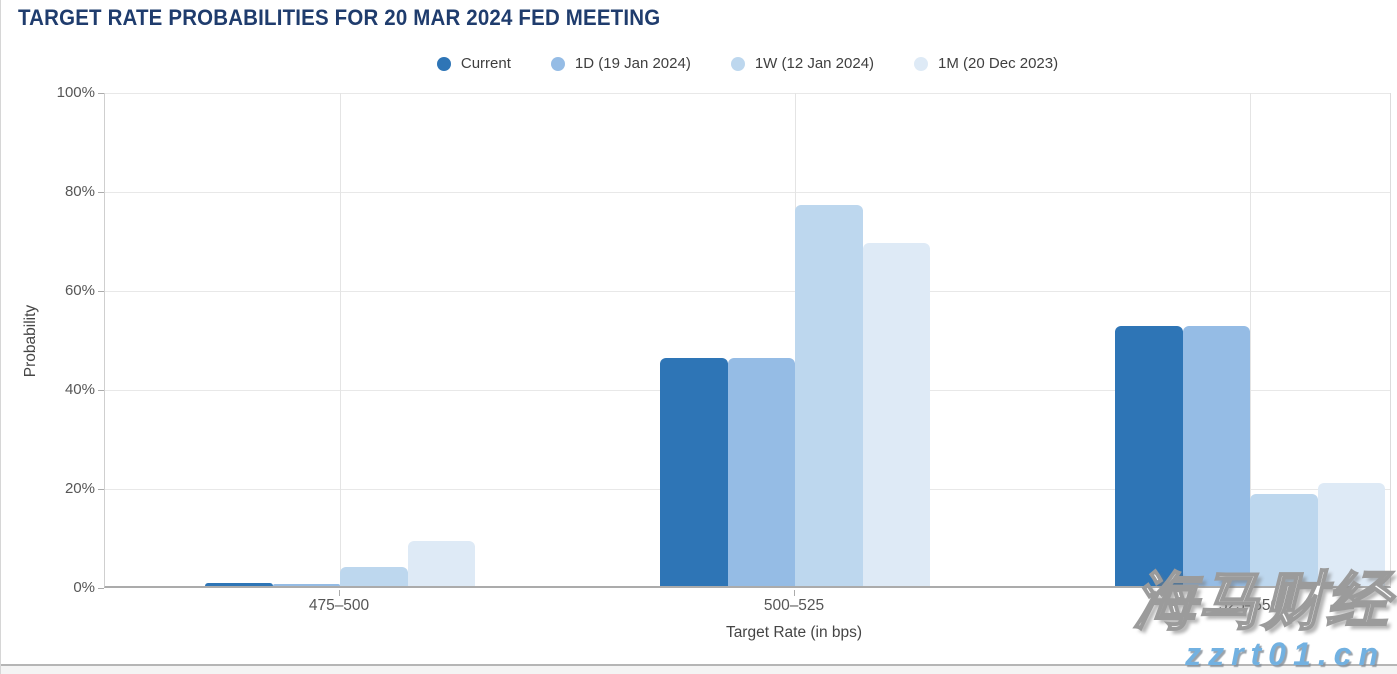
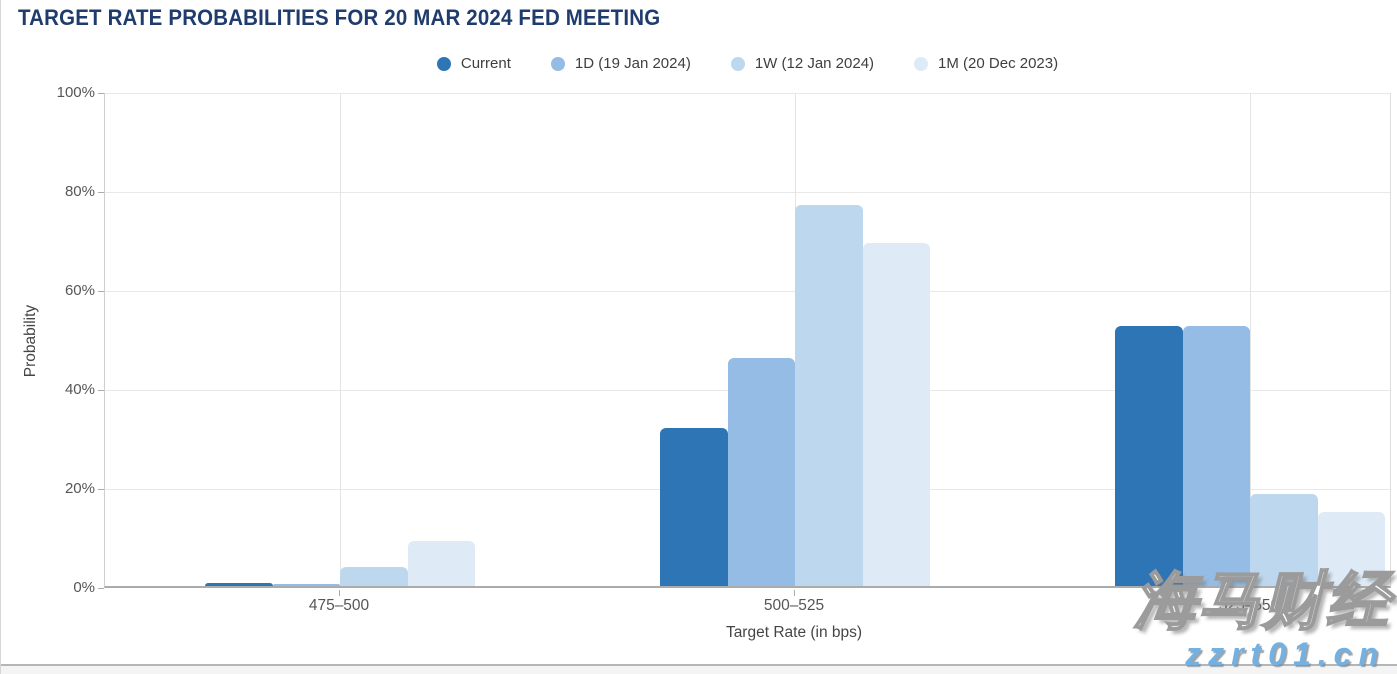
Current/500–525: 46% -> 32%
1M (20 Dec 2023)/525–550: 21% -> 15%
